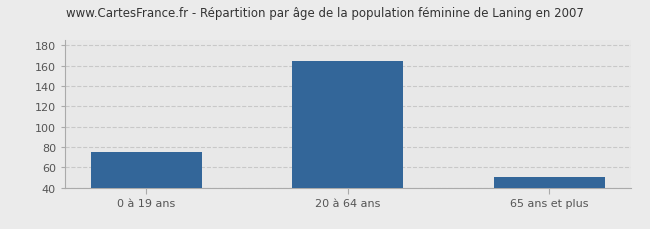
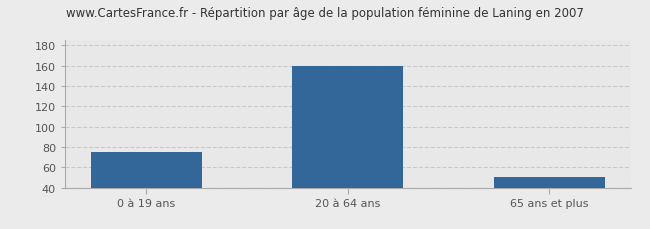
20 à 64 ans: 165 -> 160
